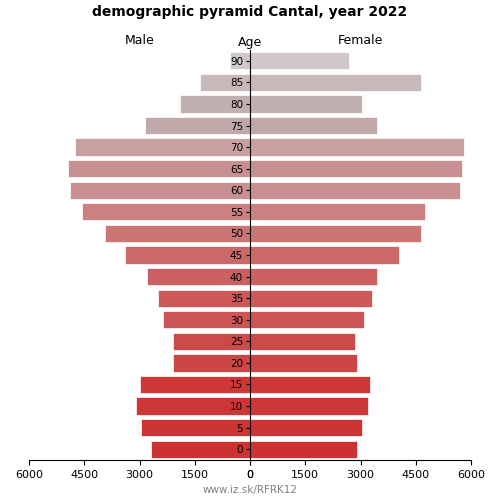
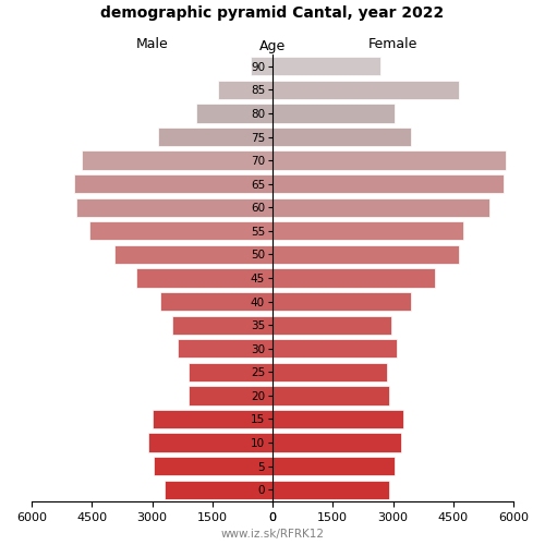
Female/60: 5700 -> 5400
Female/35: 3300 -> 2950
